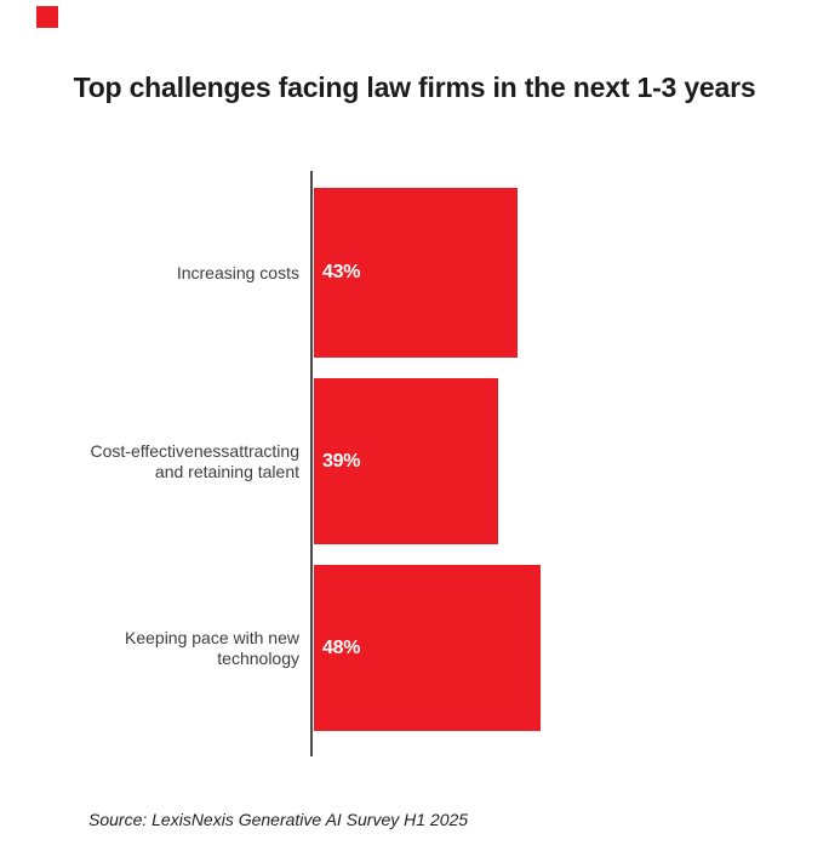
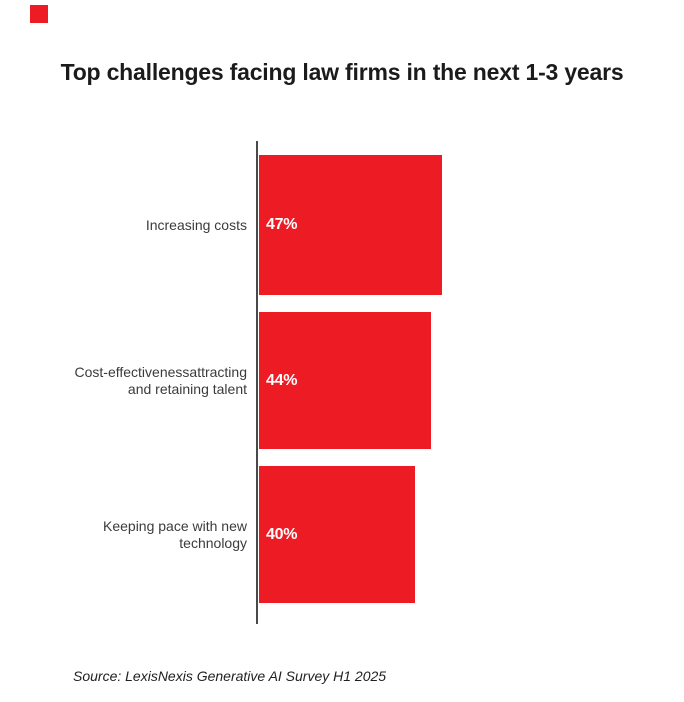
Increasing costs: 43% -> 47%
Cost-effectivenessattracting and retaining talent: 39% -> 44%
Keeping pace with new technology: 48% -> 40%
